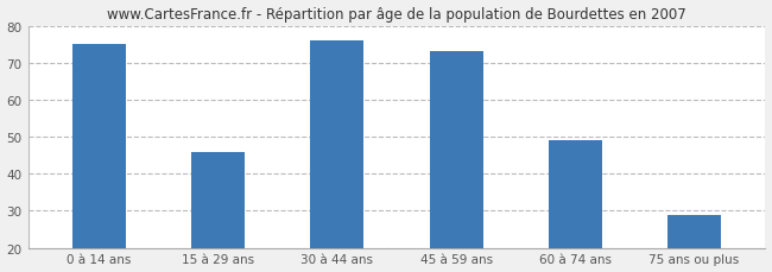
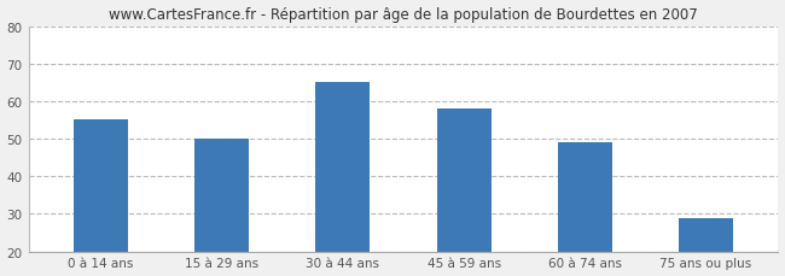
0 à 14 ans: 75 -> 55
15 à 29 ans: 46 -> 50
30 à 44 ans: 76 -> 65
45 à 59 ans: 73 -> 58
